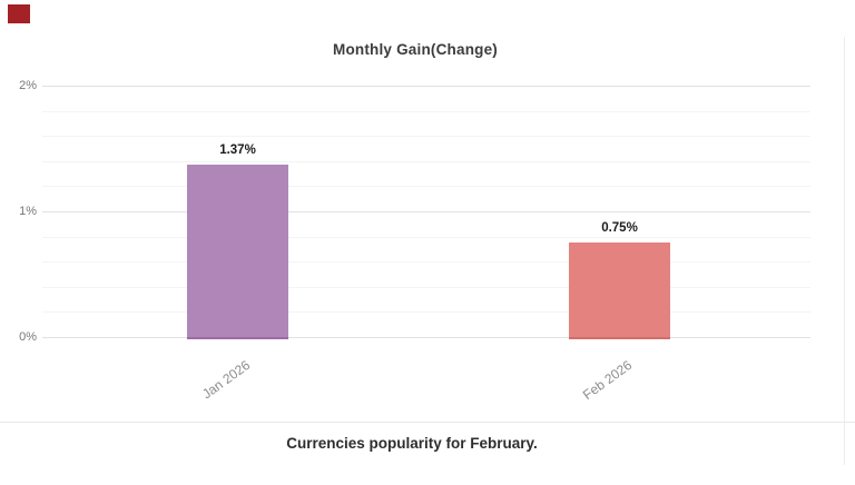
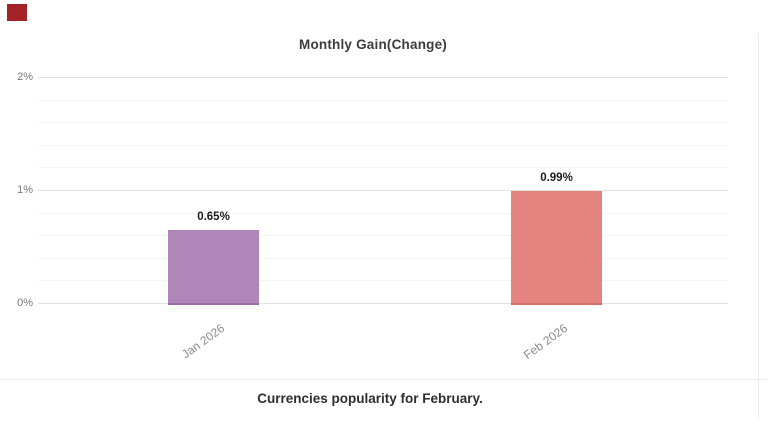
Jan 2026: 1.37% -> 0.65%
Feb 2026: 0.75% -> 0.99%
